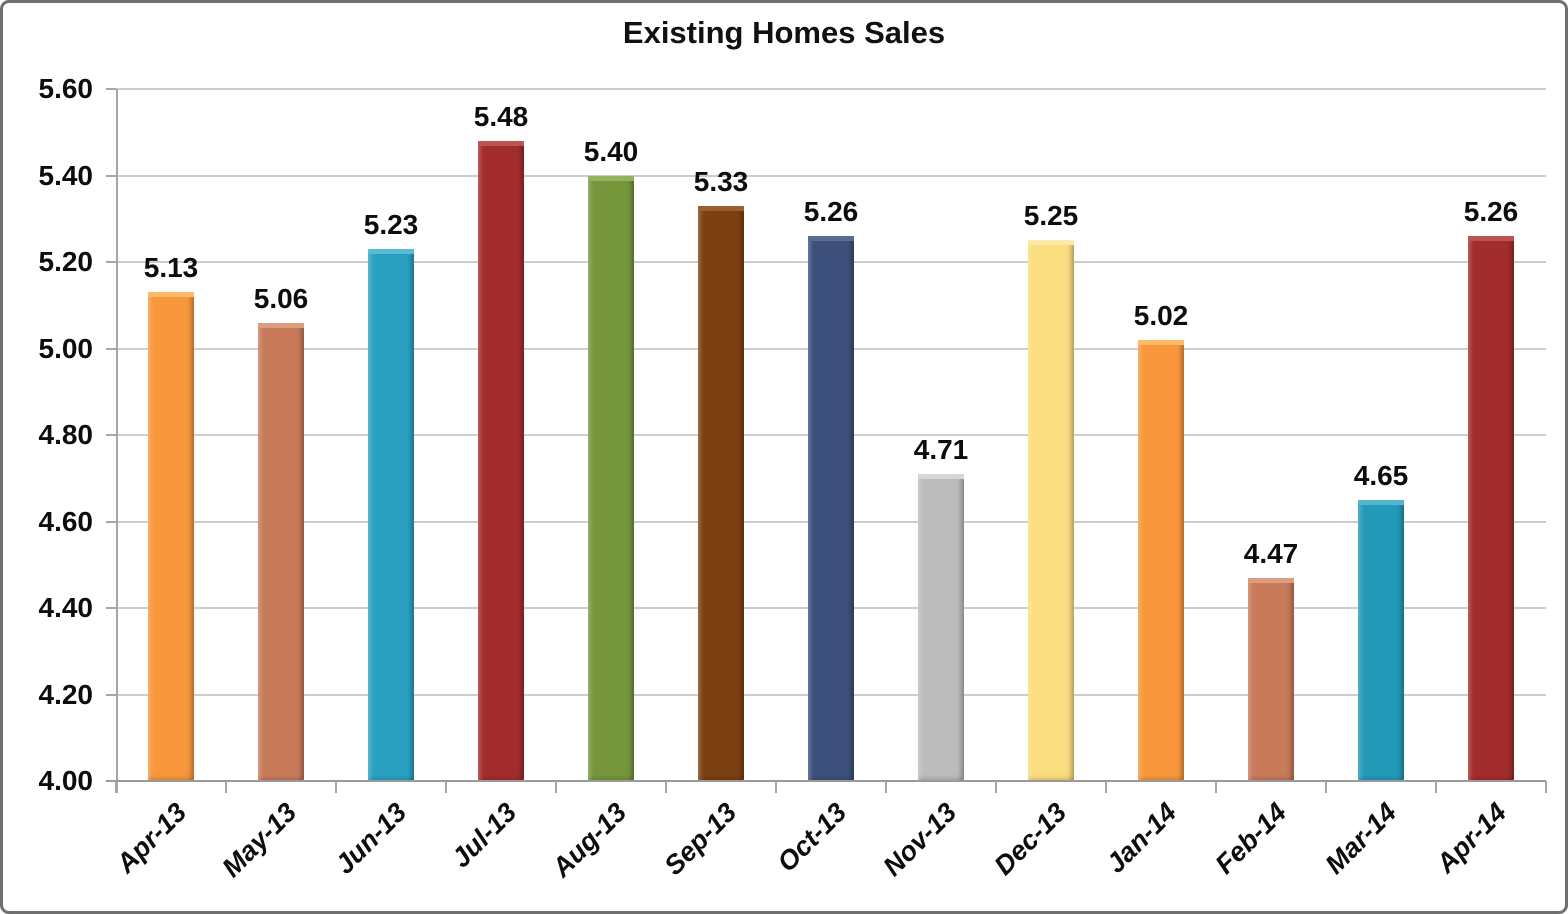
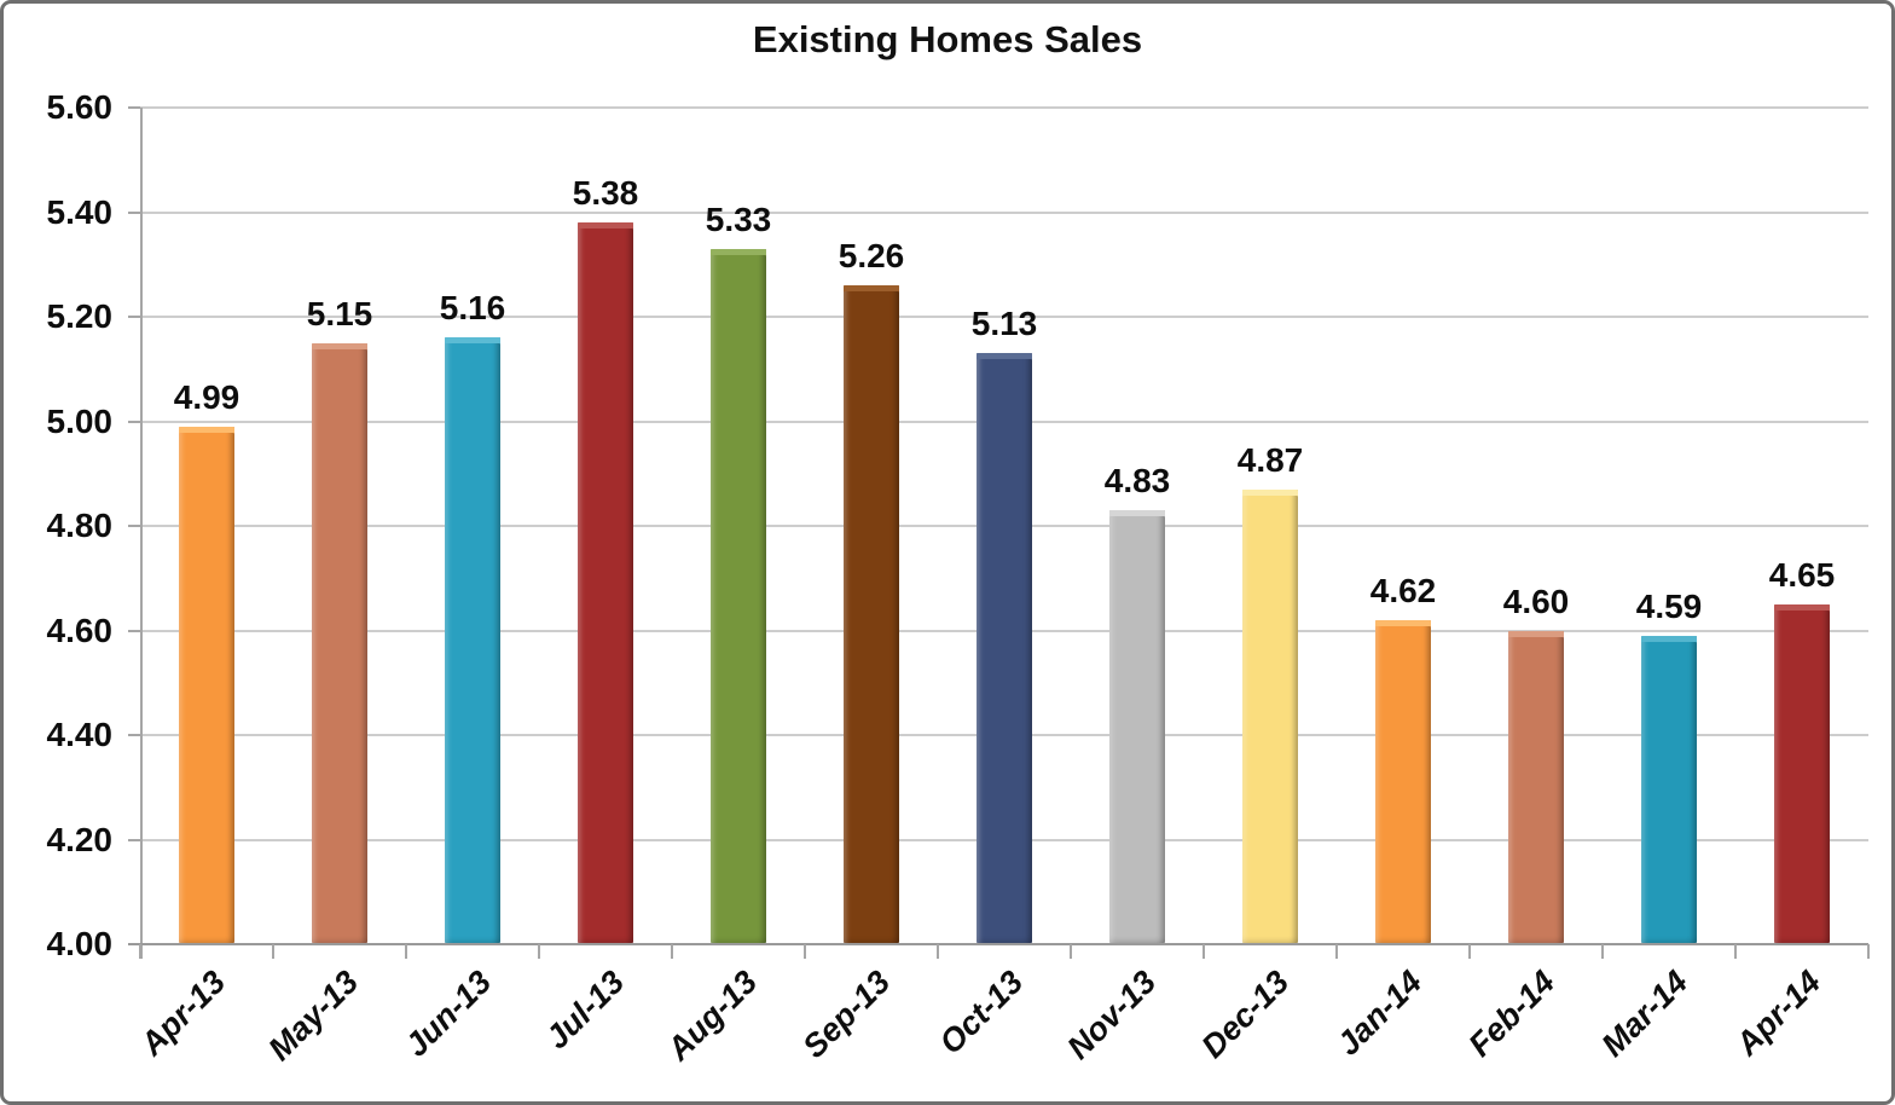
Apr-13: 5.13 -> 4.99
May-13: 5.06 -> 5.15
Jun-13: 5.23 -> 5.16
Jul-13: 5.48 -> 5.38
Aug-13: 5.40 -> 5.33
Sep-13: 5.33 -> 5.26
Oct-13: 5.26 -> 5.13
Nov-13: 4.71 -> 4.83
Dec-13: 5.25 -> 4.87
Jan-14: 5.02 -> 4.62
Feb-14: 4.47 -> 4.60
Mar-14: 4.65 -> 4.59
Apr-14: 5.26 -> 4.65
